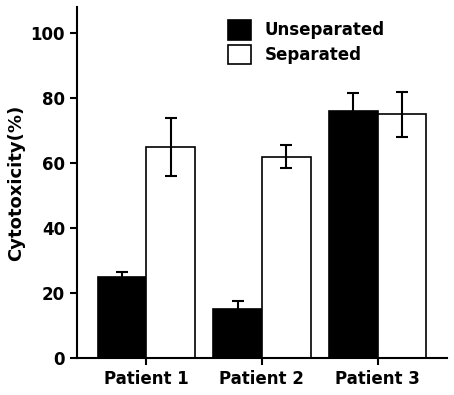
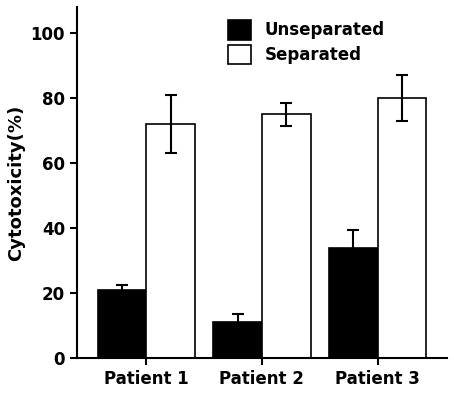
Unseparated/Patient 1: 25 -> 21
Separated/Patient 1: 65 -> 72
Unseparated/Patient 2: 15 -> 11
Separated/Patient 2: 62 -> 75
Unseparated/Patient 3: 76 -> 34
Separated/Patient 3: 75 -> 80
